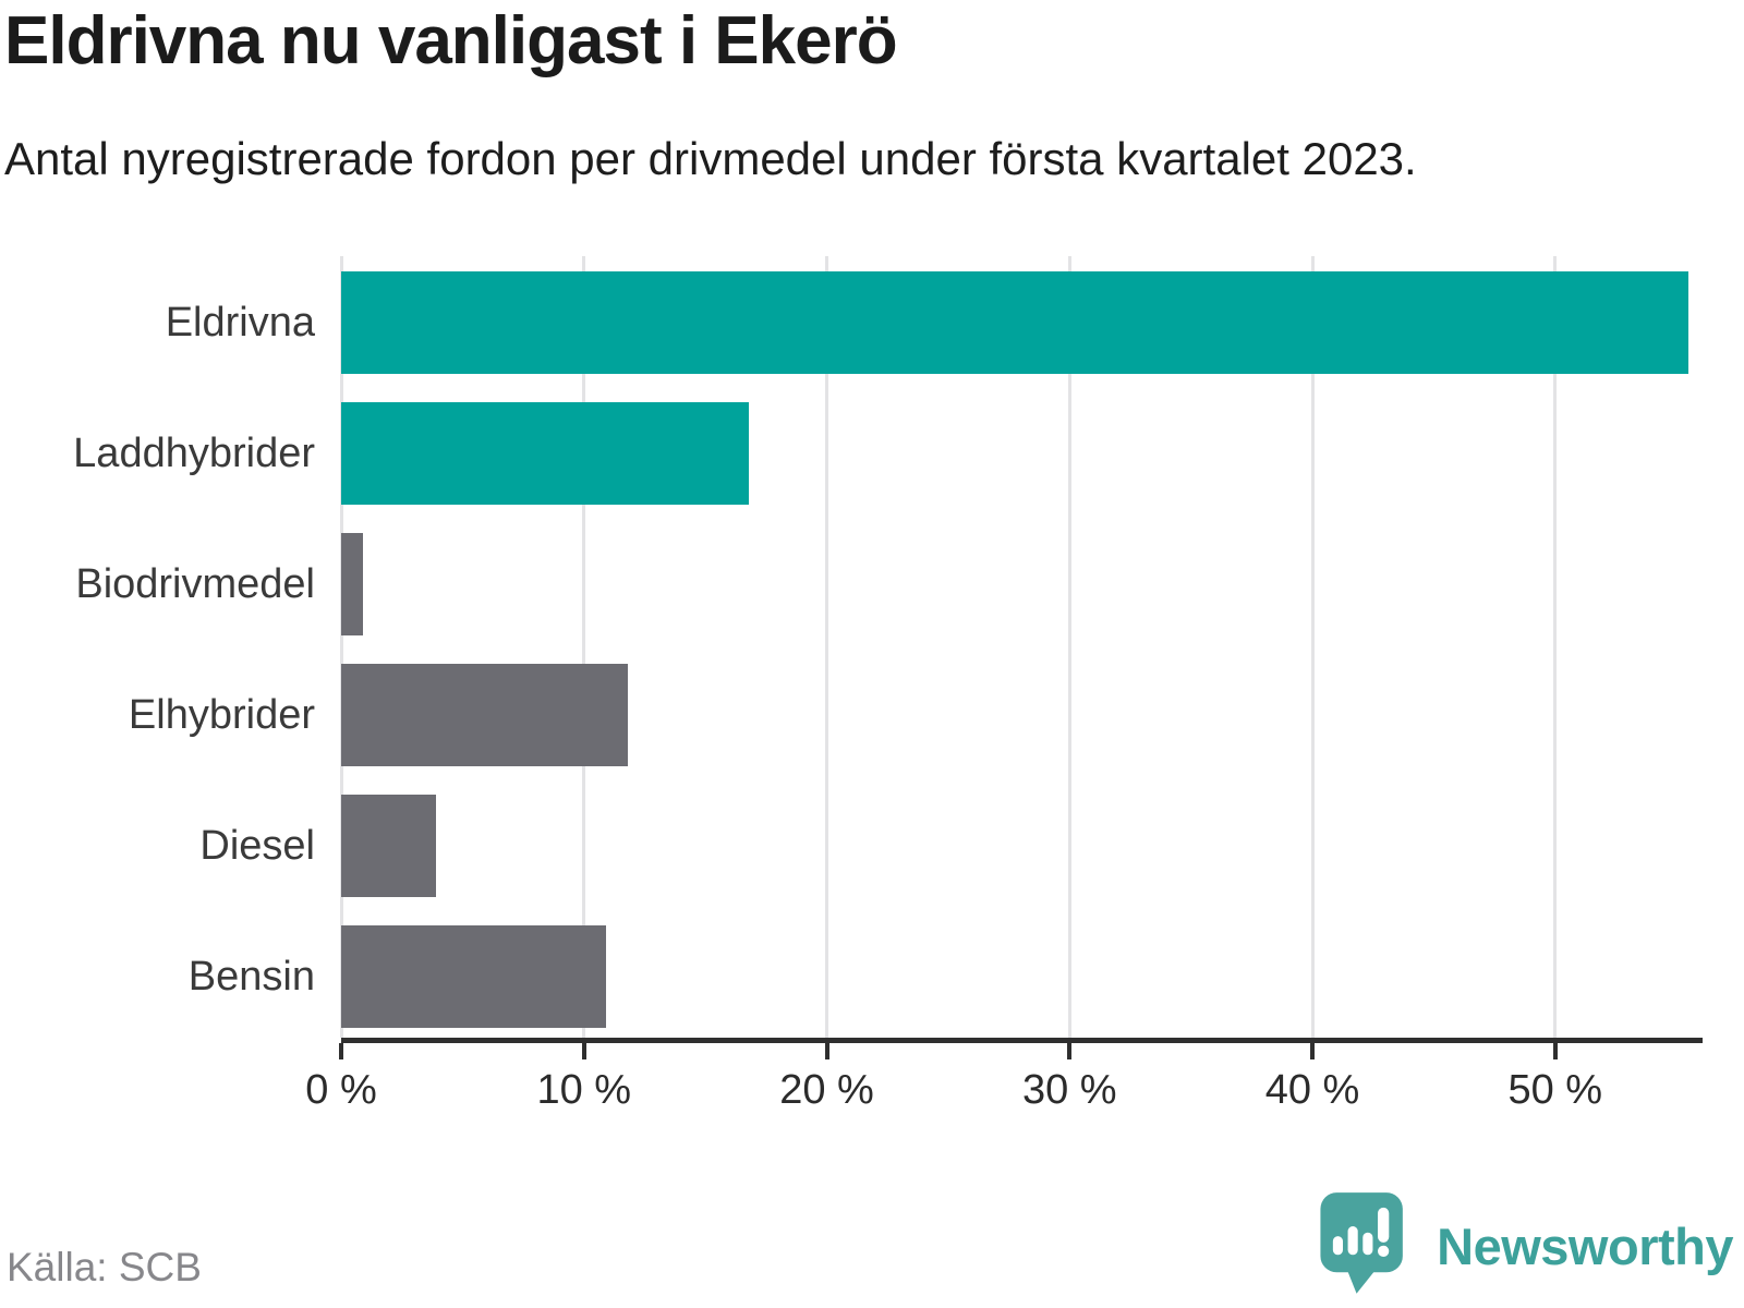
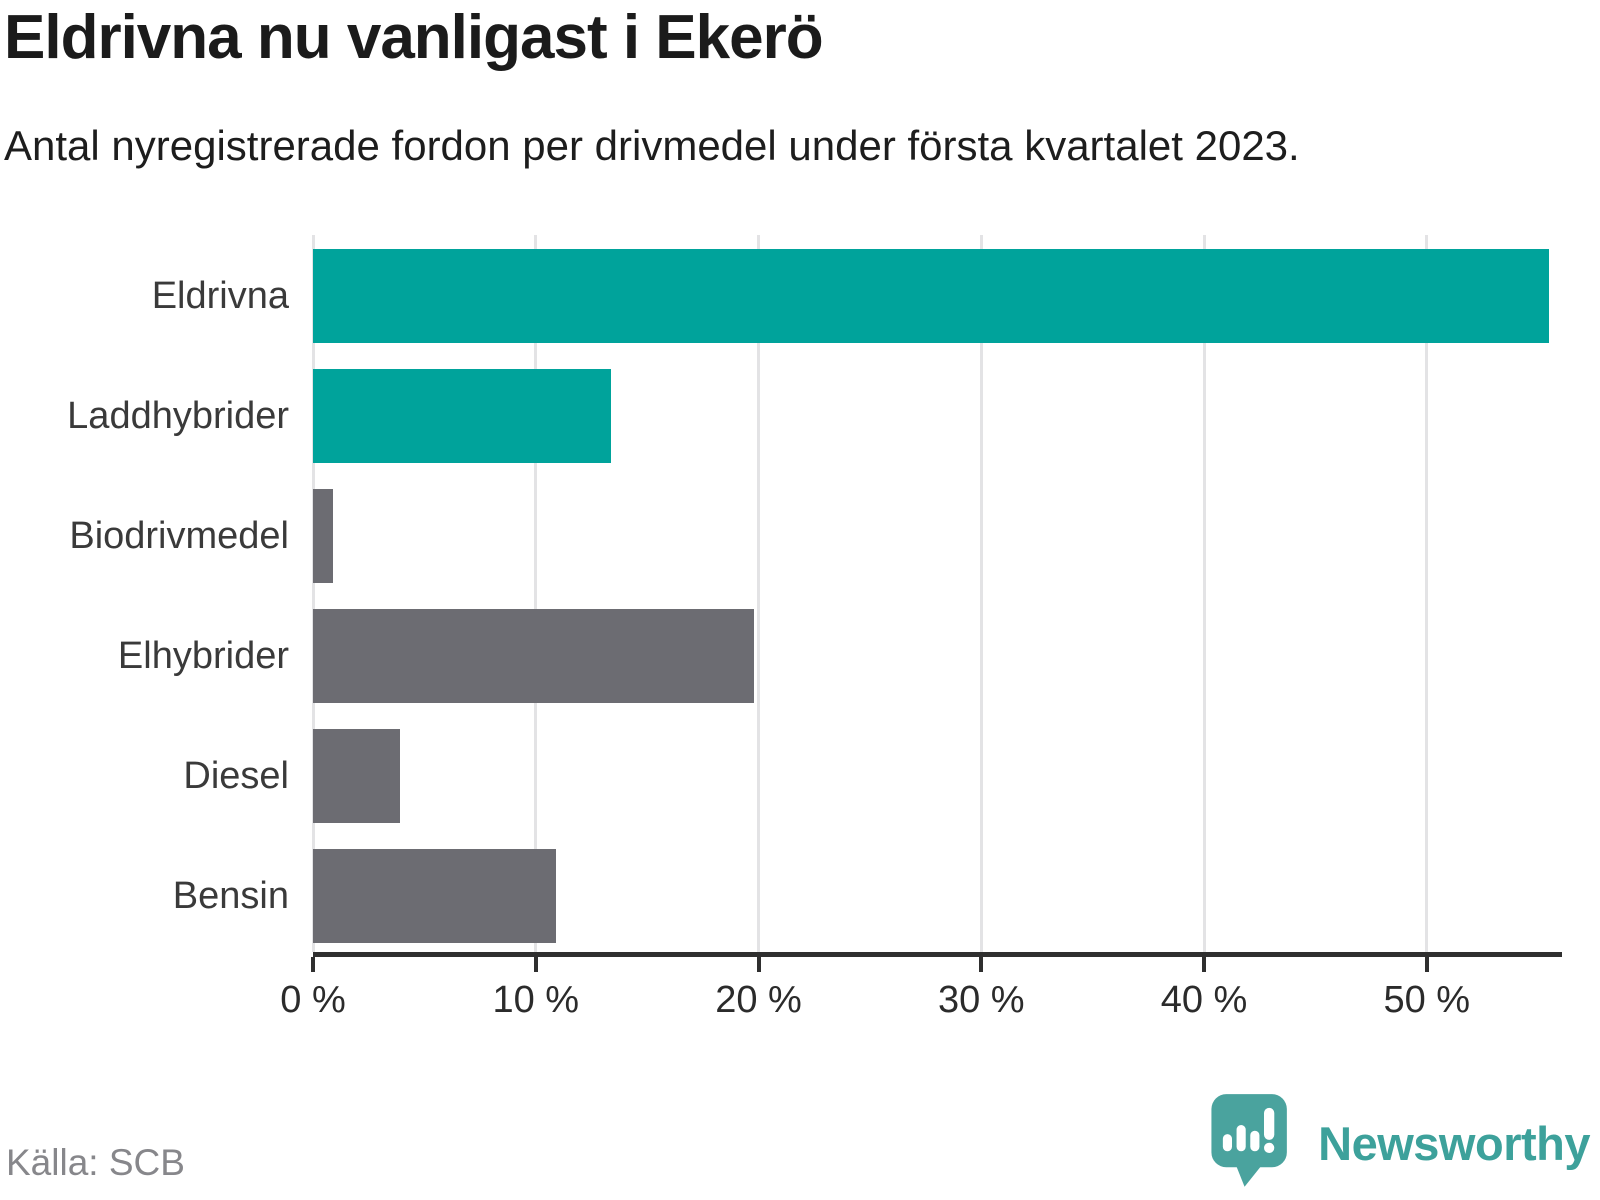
Laddhybrider: 16.8% -> 13.4%
Elhybrider: 11.8% -> 19.8%
